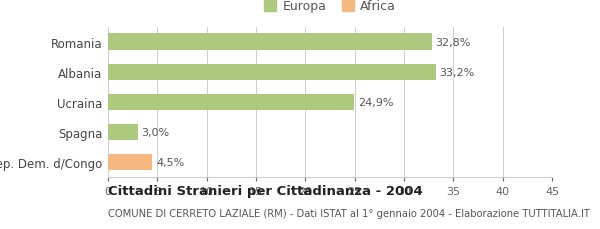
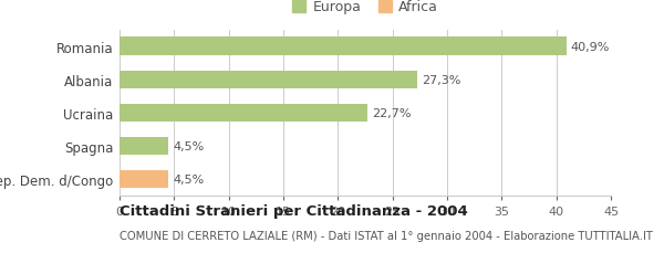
Romania: 32,8% -> 40,9%
Albania: 33,2% -> 27,3%
Ucraina: 24,9% -> 22,7%
Spagna: 3,0% -> 4,5%
